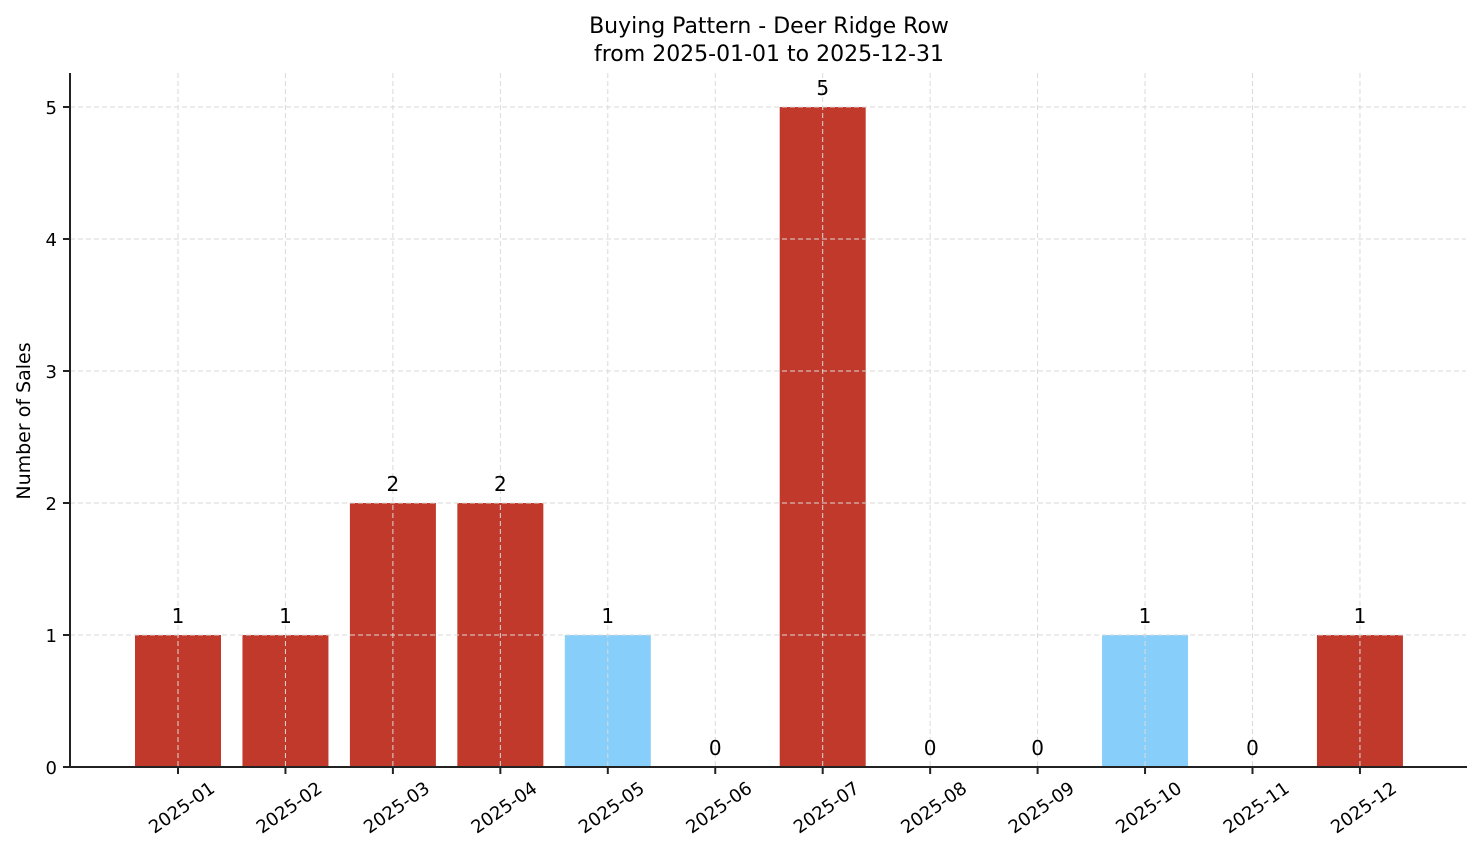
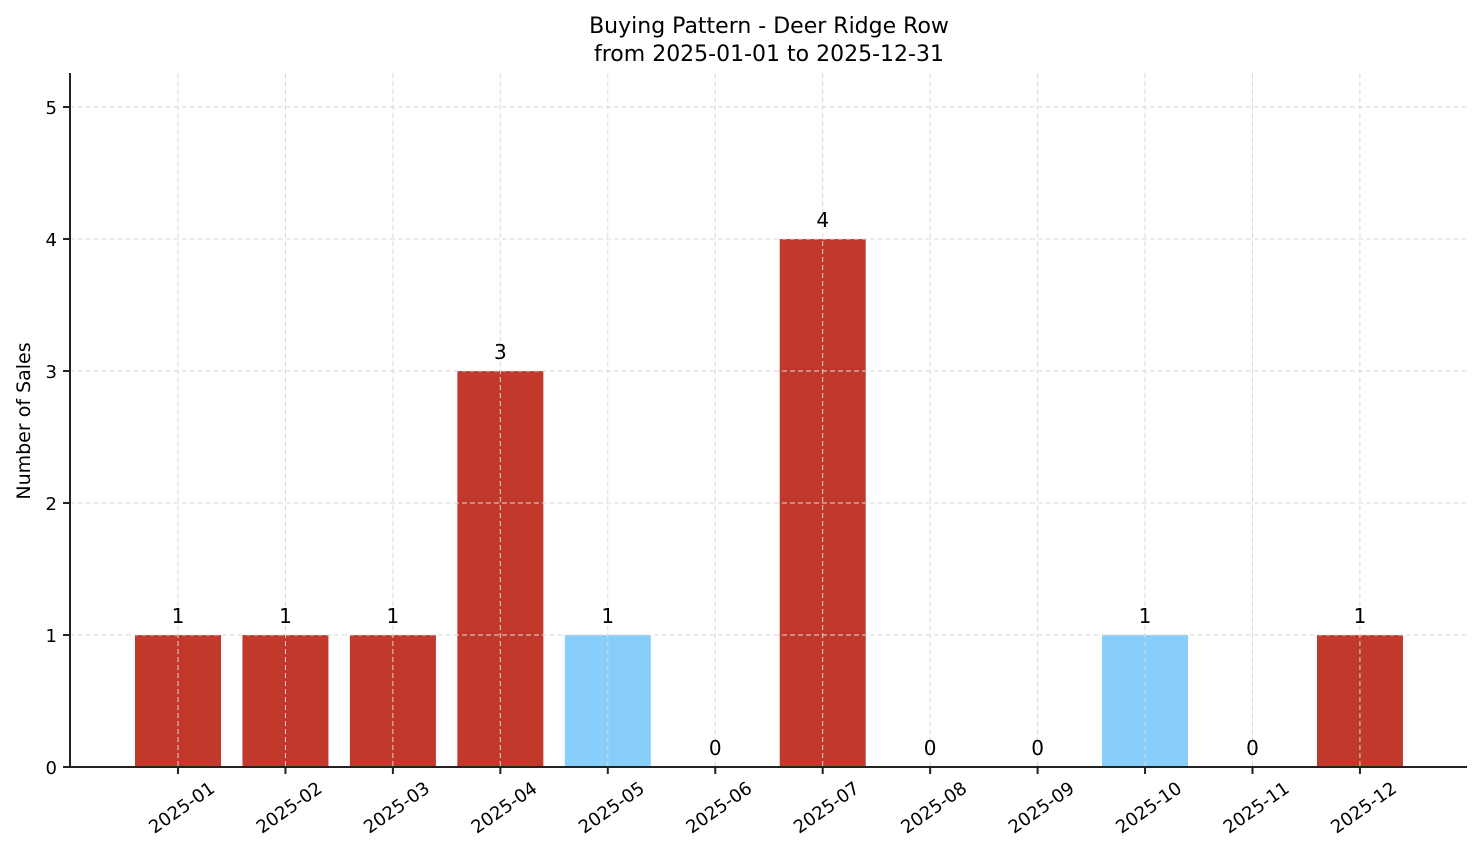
2025-03: 2 -> 1
2025-04: 2 -> 3
2025-07: 5 -> 4
